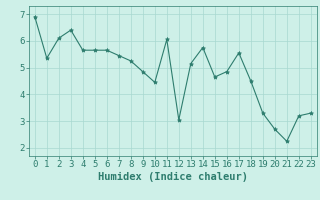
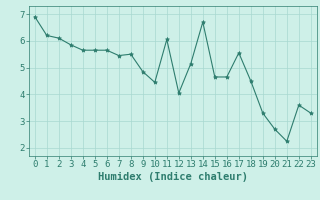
1: 5.35 -> 6.20
3: 6.40 -> 5.85
8: 5.25 -> 5.50
12: 3.05 -> 4.05
14: 5.75 -> 6.70
16: 4.85 -> 4.65
22: 3.20 -> 3.60
